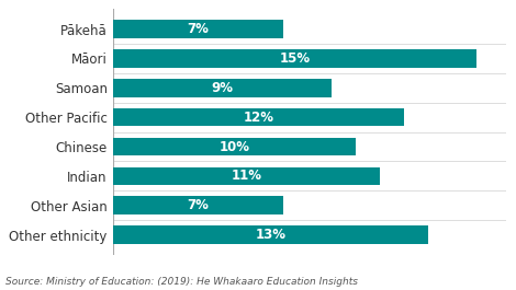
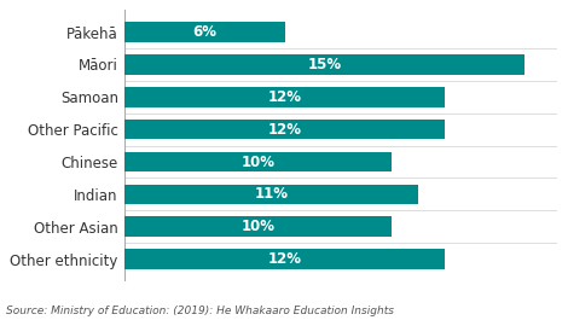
Pākehā: 7% -> 6%
Samoan: 9% -> 12%
Other Asian: 7% -> 10%
Other ethnicity: 13% -> 12%
